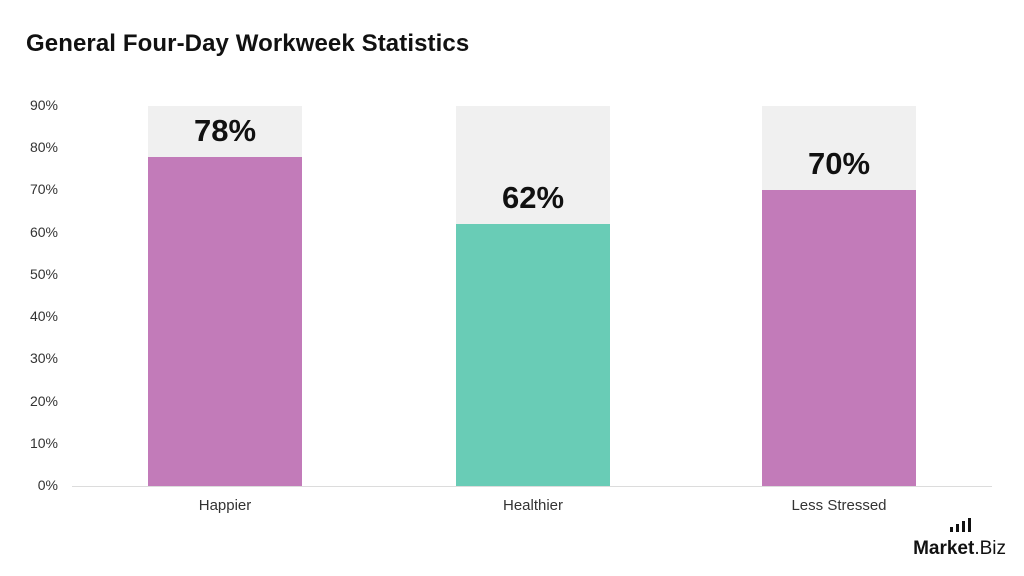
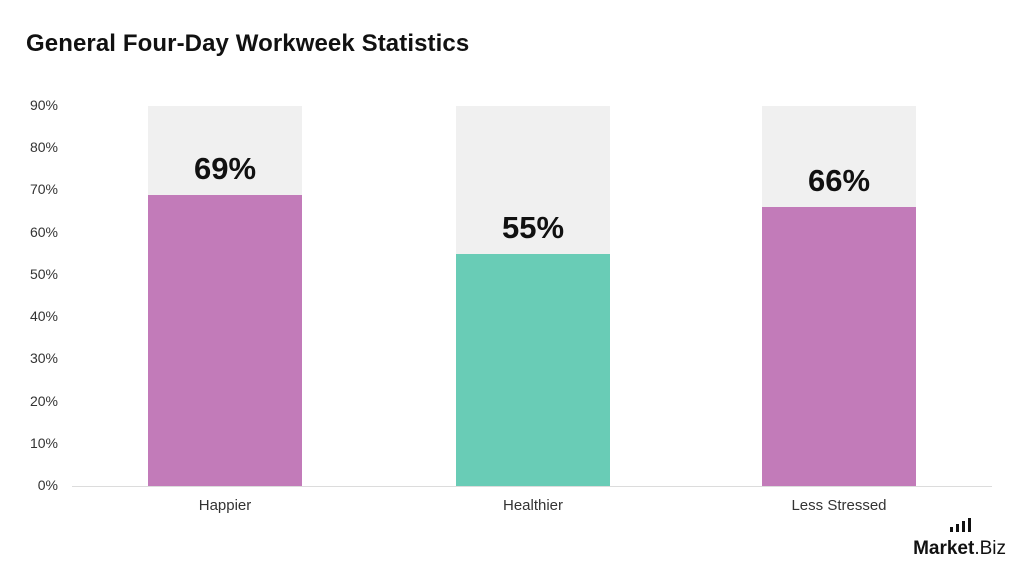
Happier: 78% -> 69%
Healthier: 62% -> 55%
Less Stressed: 70% -> 66%
